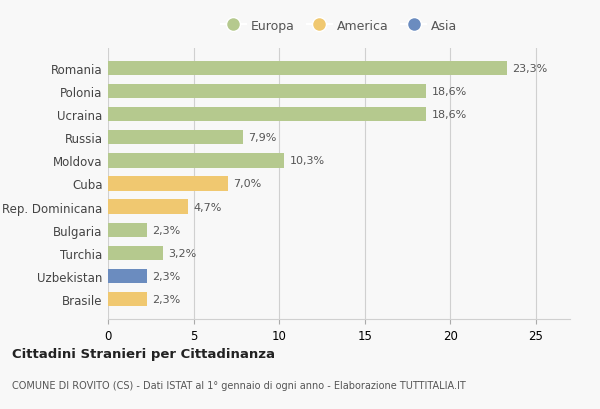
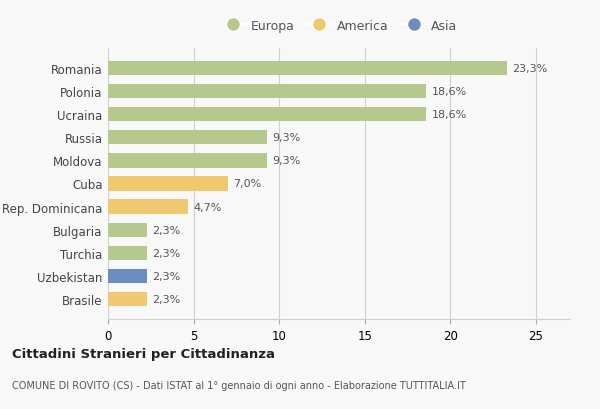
Russia: 7,9% -> 9,3%
Moldova: 10,3% -> 9,3%
Turchia: 3,2% -> 2,3%
